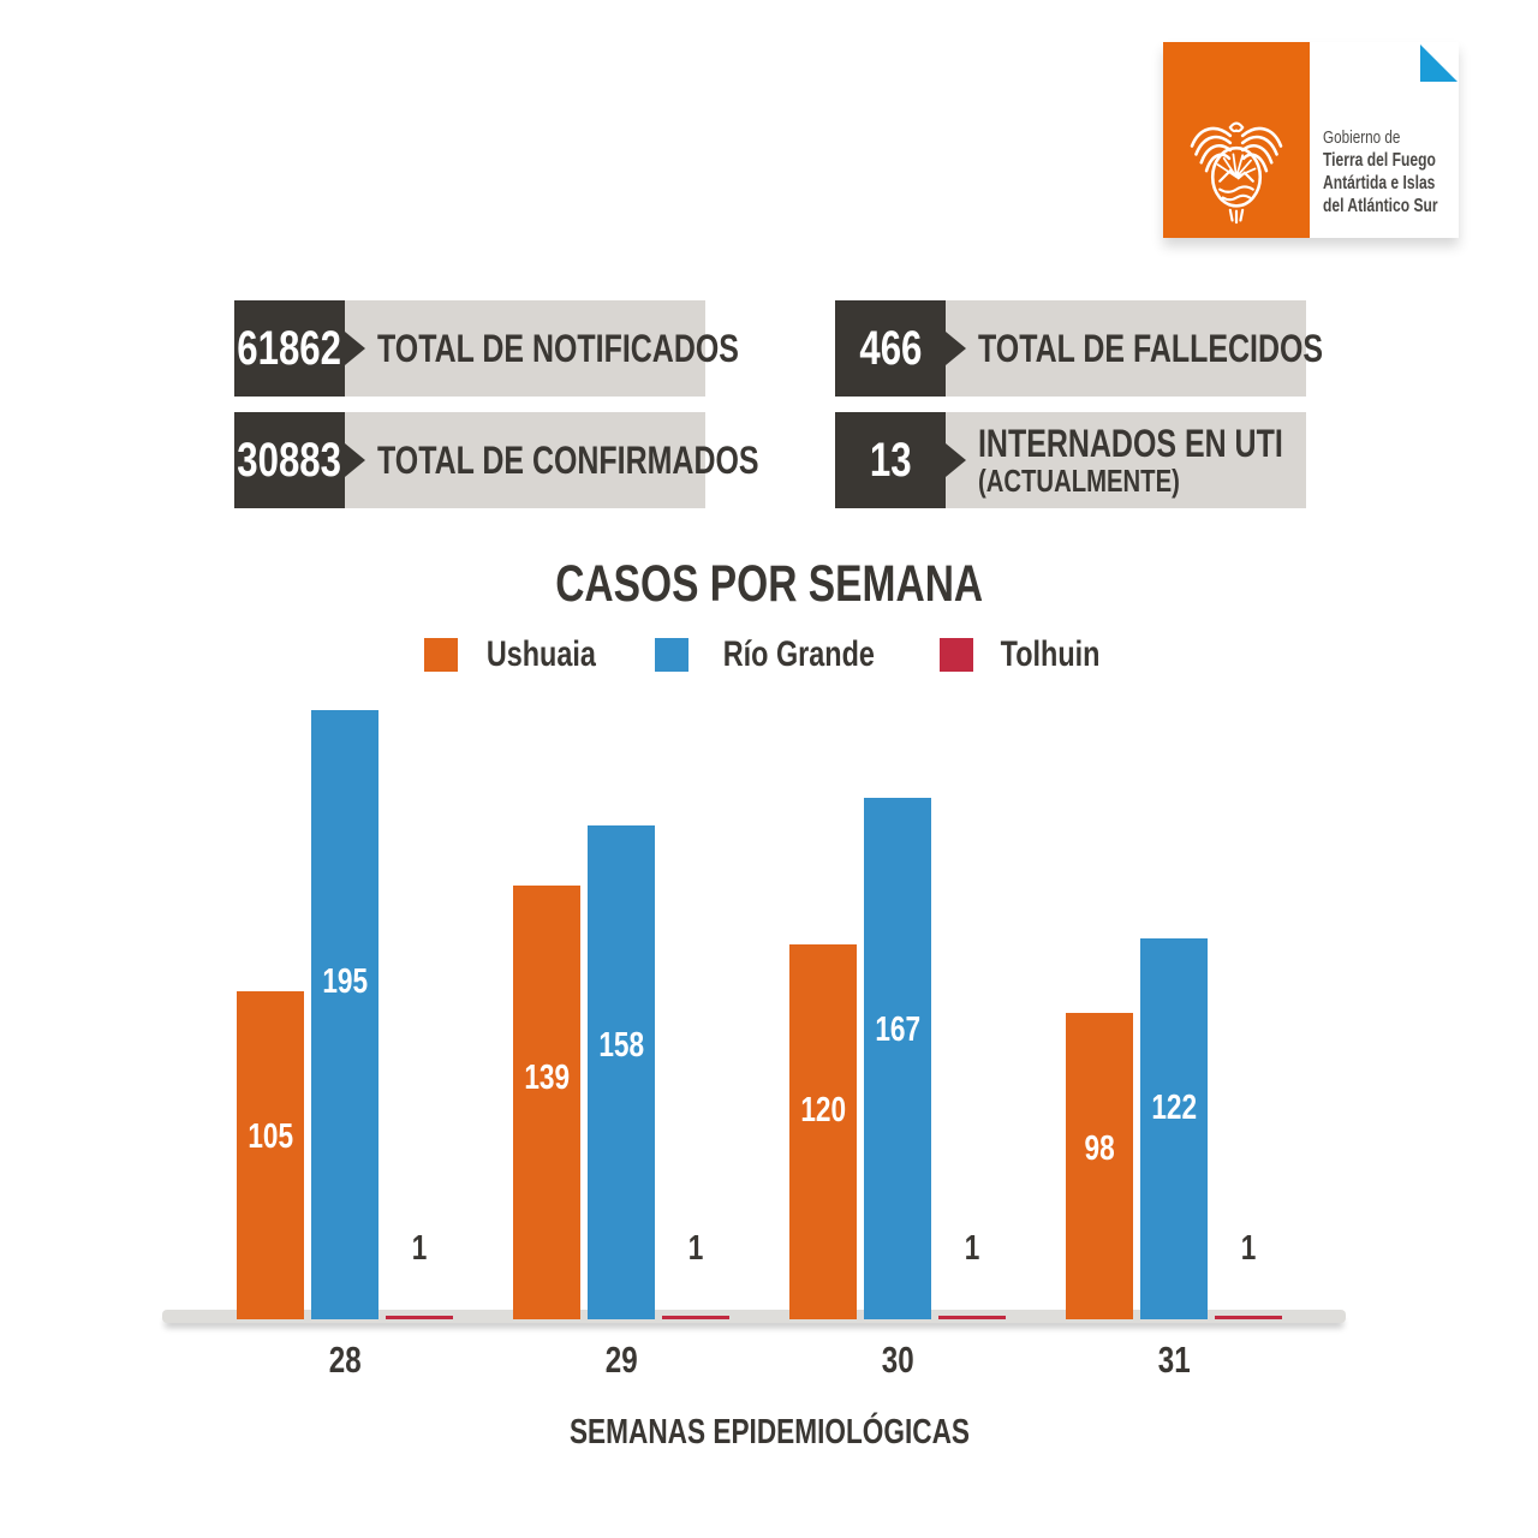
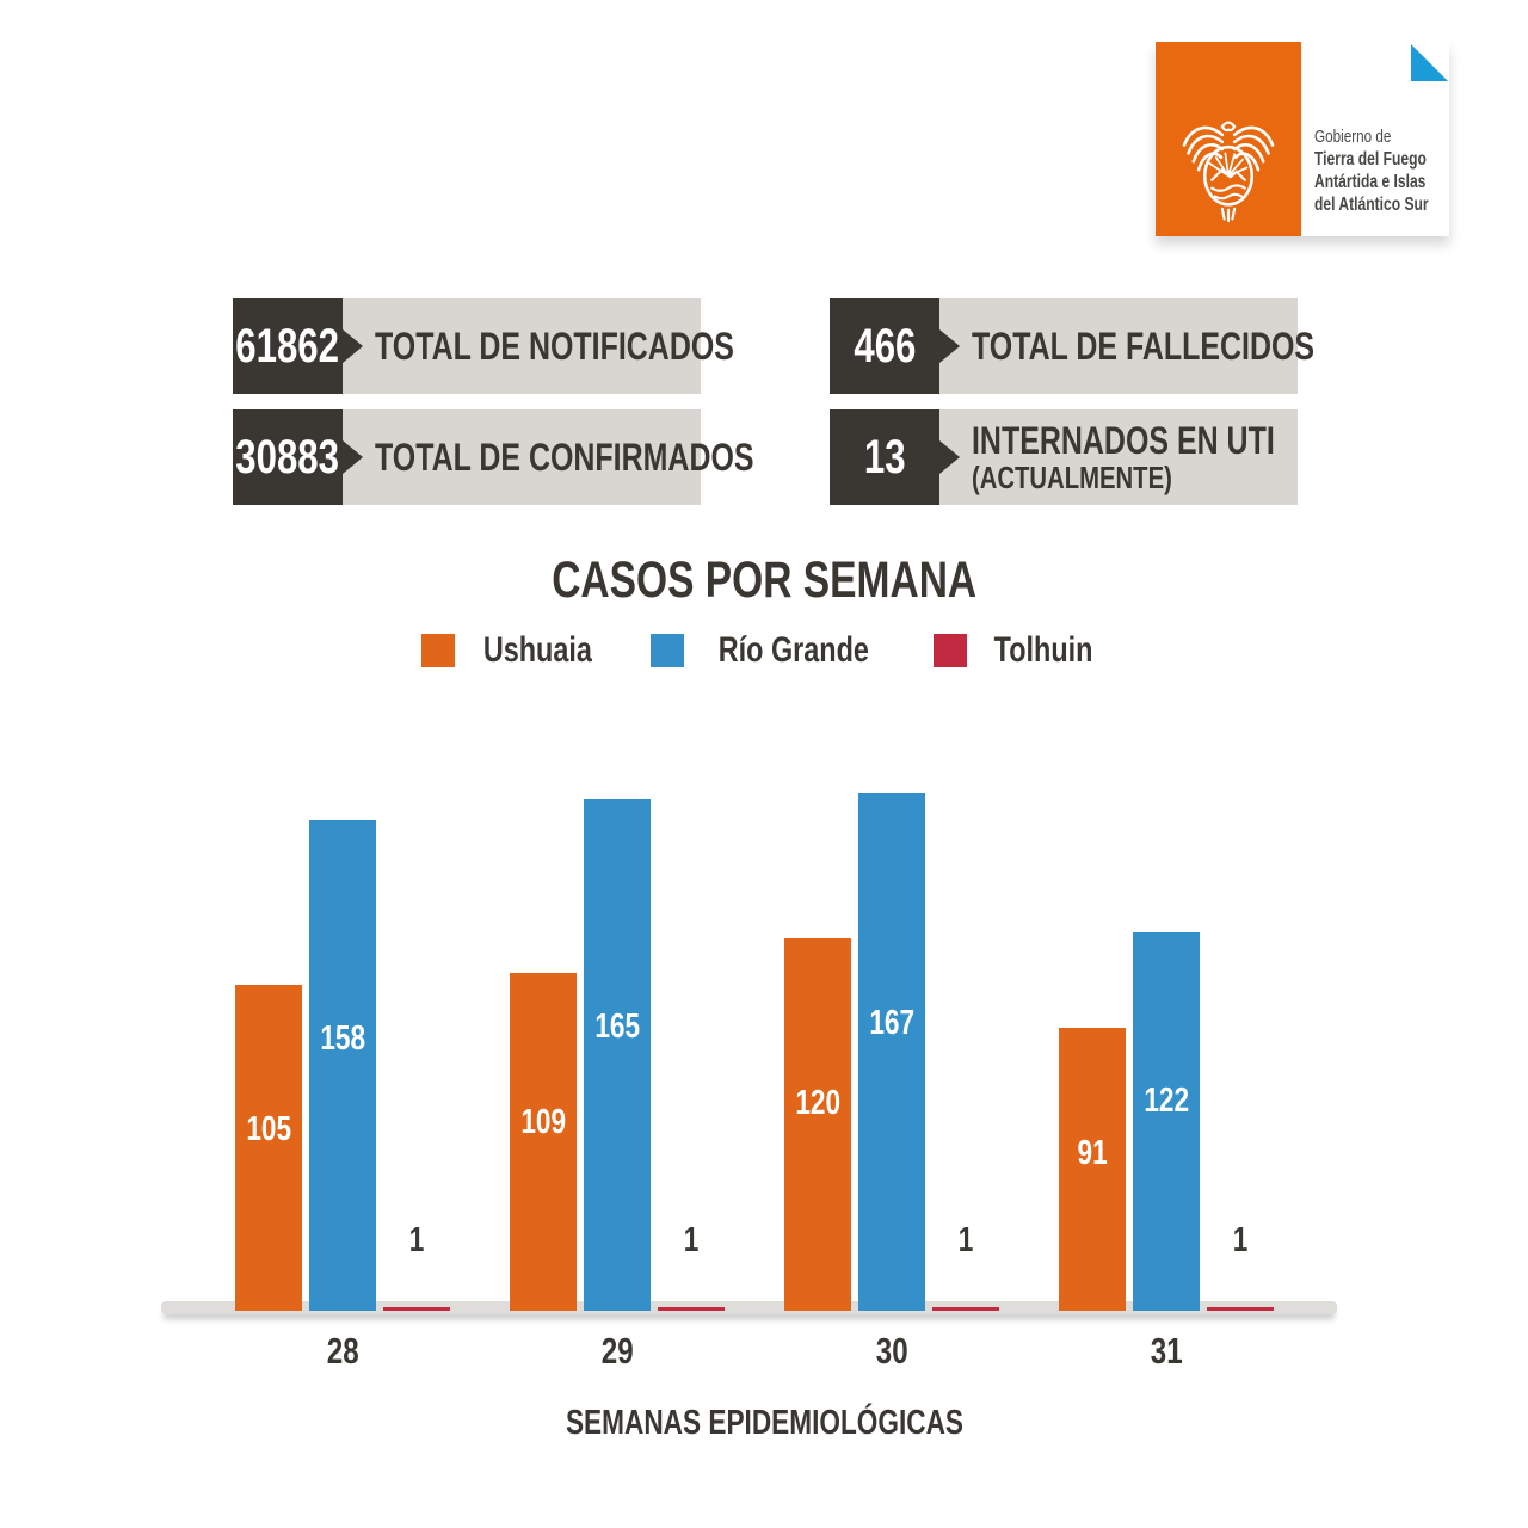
Río Grande/28: 195 -> 158
Ushuaia/29: 139 -> 109
Río Grande/29: 158 -> 165
Ushuaia/31: 98 -> 91
